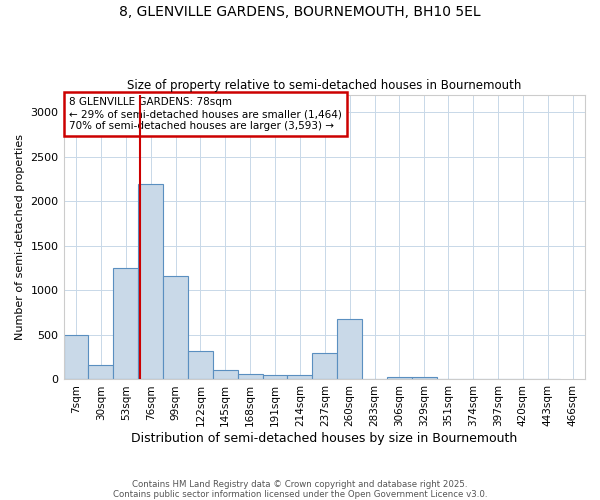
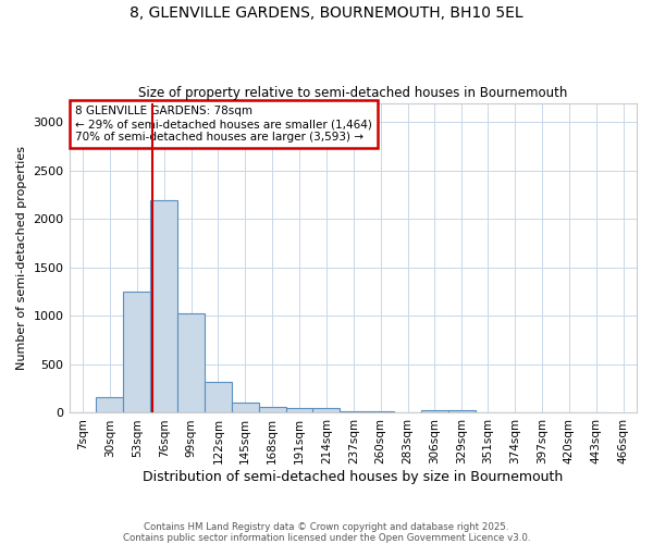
7sqm: 500 -> 10
99sqm: 1160 -> 1030
237sqm: 300 -> 20
260sqm: 680 -> 20
